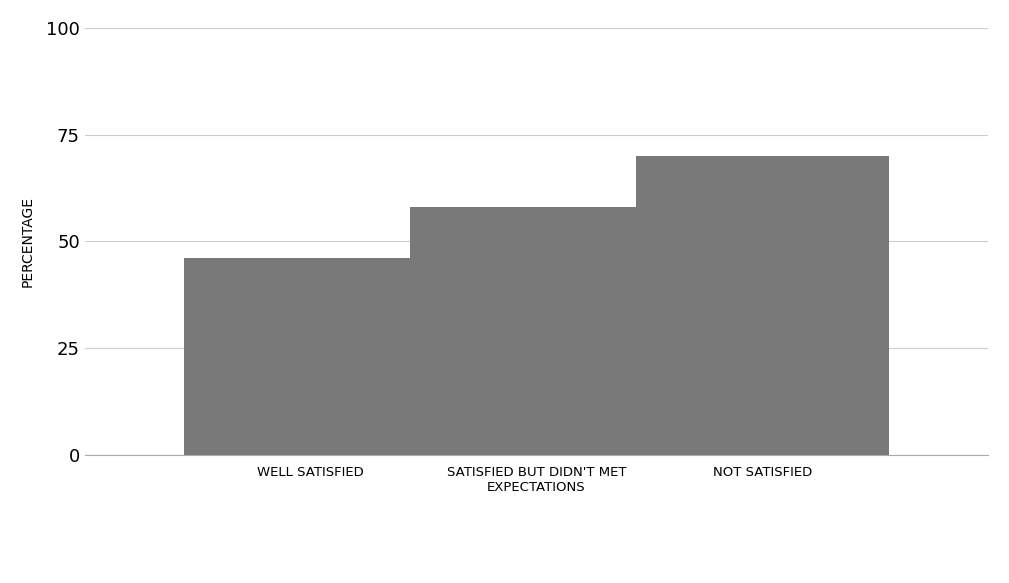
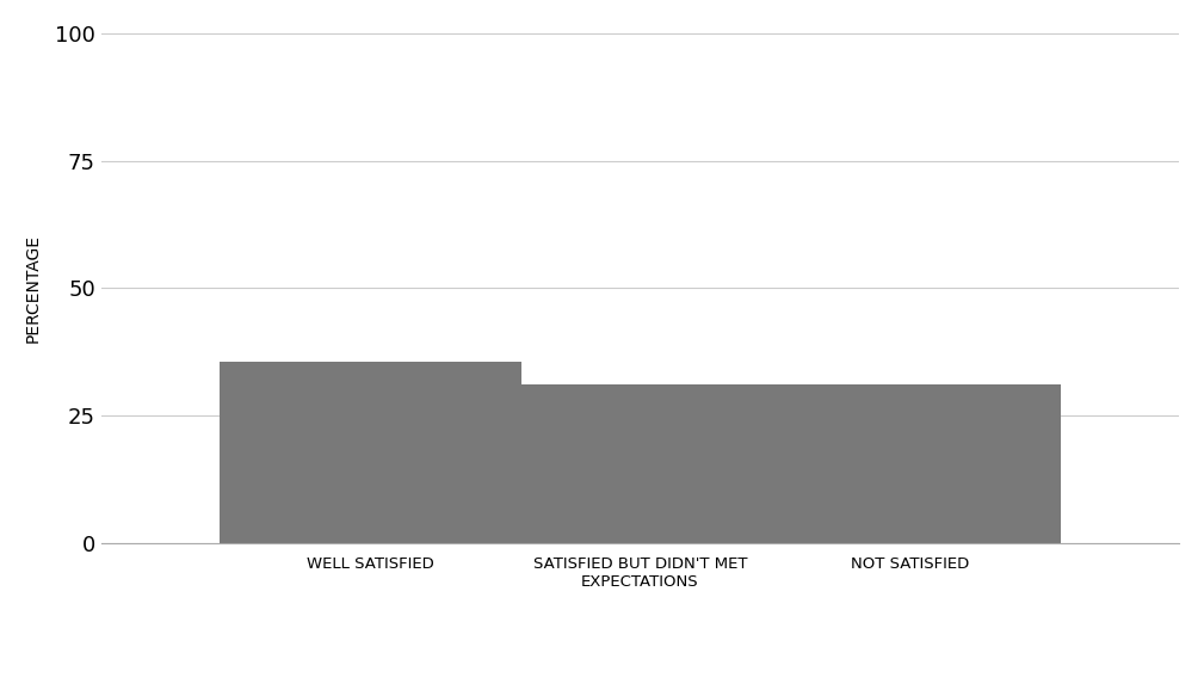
WELL SATISFIED: 46.0 -> 35.5
SATISFIED BUT DIDN'T MET EXPECTATIONS: 58.0 -> 31.0
NOT SATISFIED: 70.0 -> 31.0
